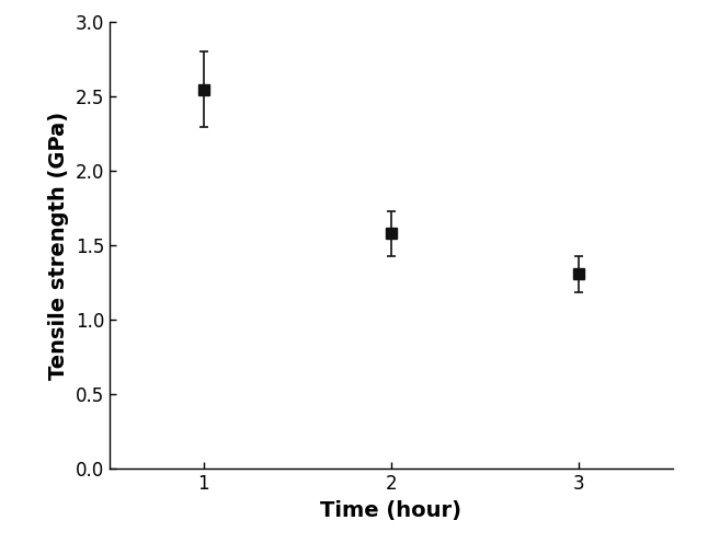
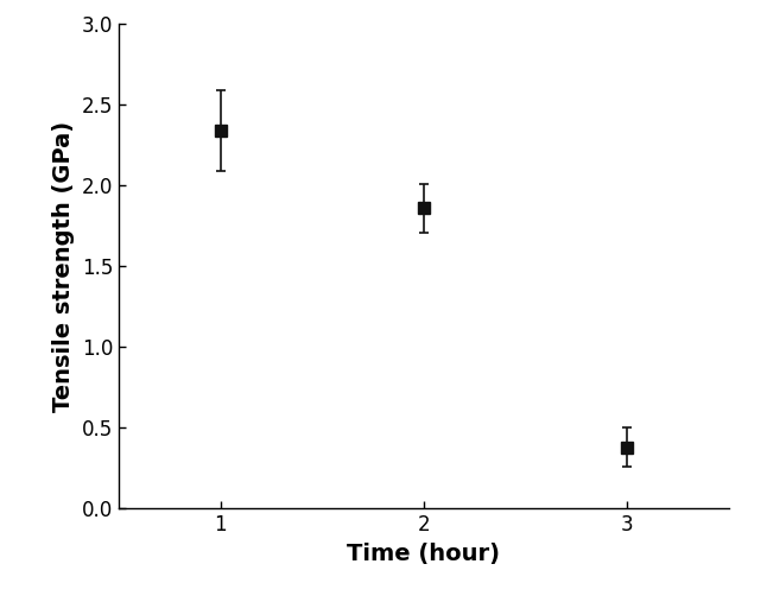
1: 2.55 -> 2.34
2: 1.58 -> 1.86
3: 1.31 -> 0.38
